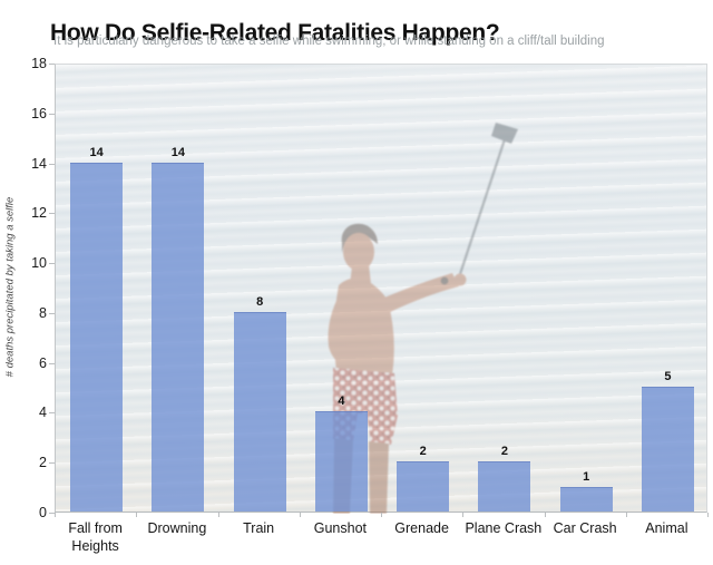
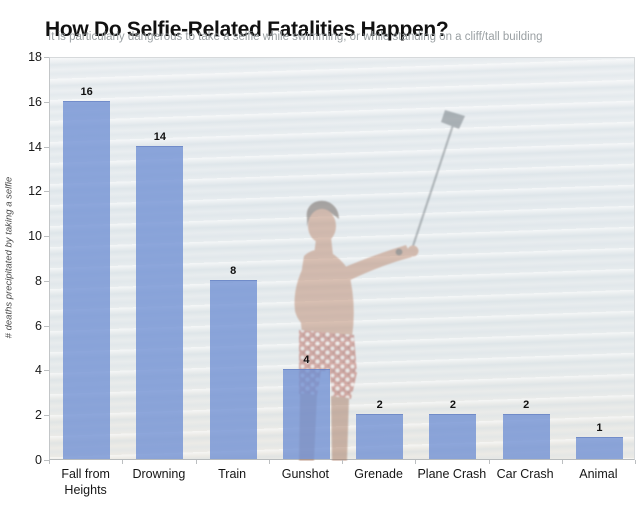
Fall from Heights: 14 -> 16
Car Crash: 1 -> 2
Animal: 5 -> 1
